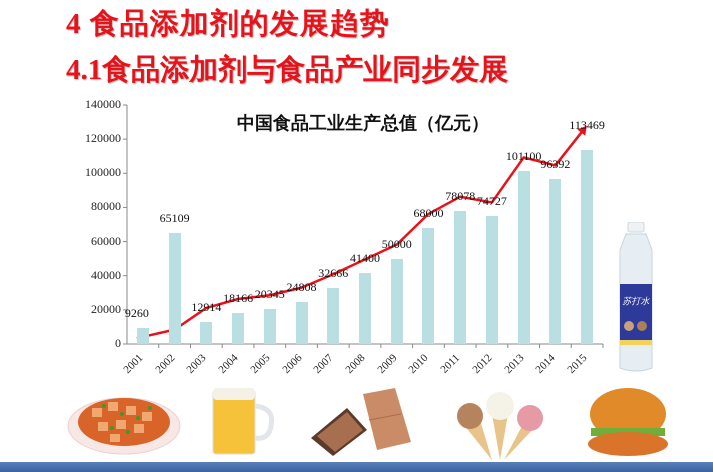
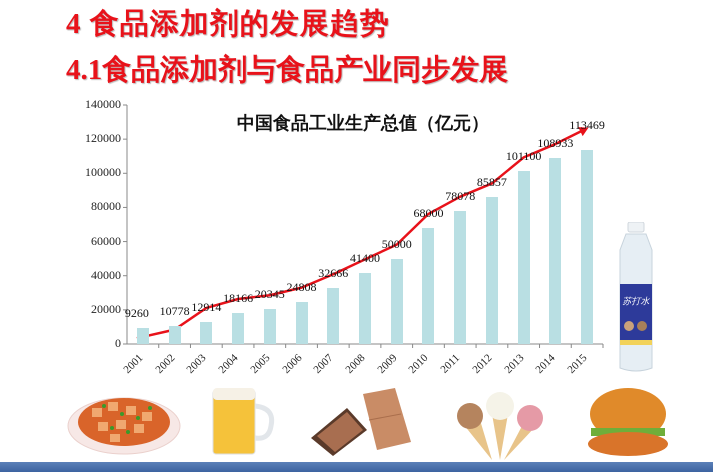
2002: 65109 -> 10778
2012: 74727 -> 85857
2014: 96392 -> 108933
